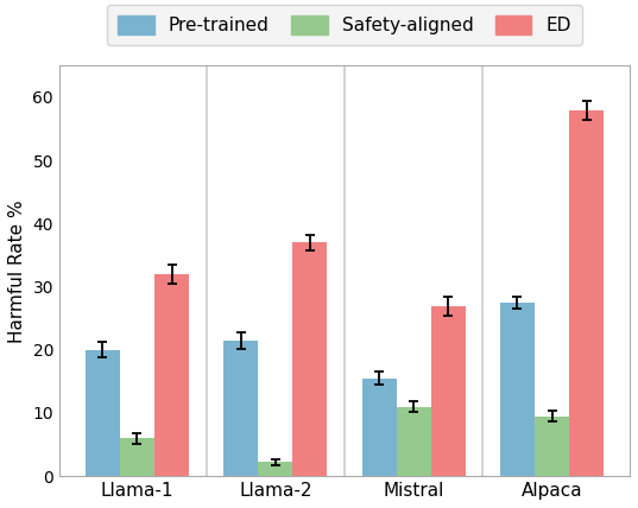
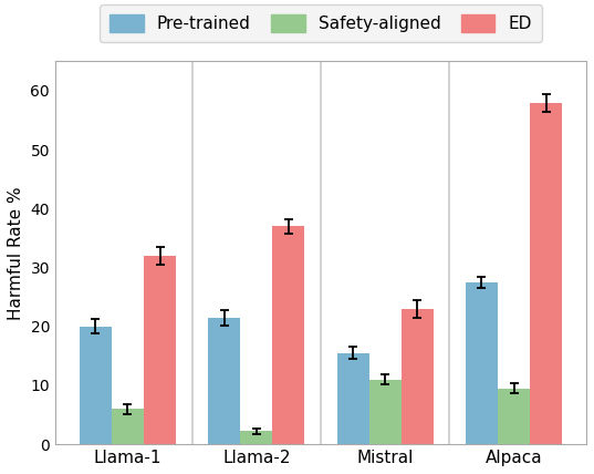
ED/Mistral: 27 -> 23
